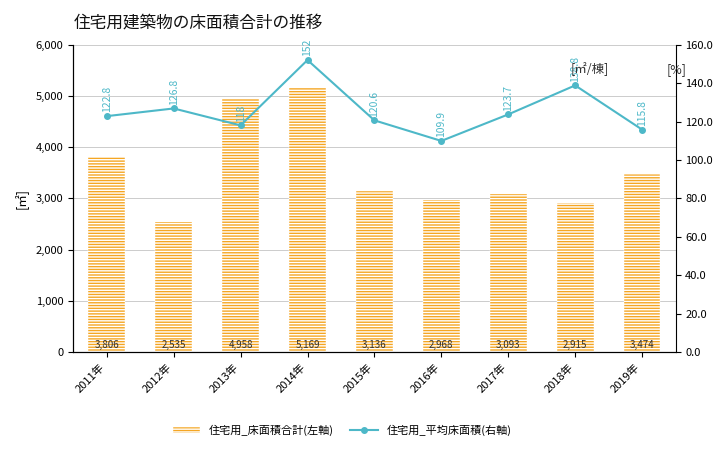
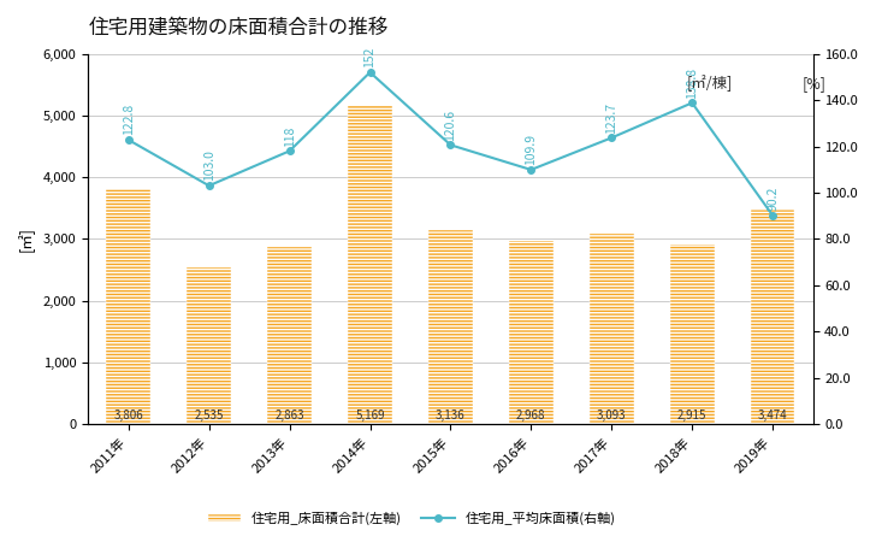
住宅用_平均床面積(右軸)/2012年: 126.8 -> 103.0
住宅用_床面積合計(左軸)/2013年: 4,958 -> 2,863
住宅用_平均床面積(右軸)/2019年: 115.8 -> 90.2
